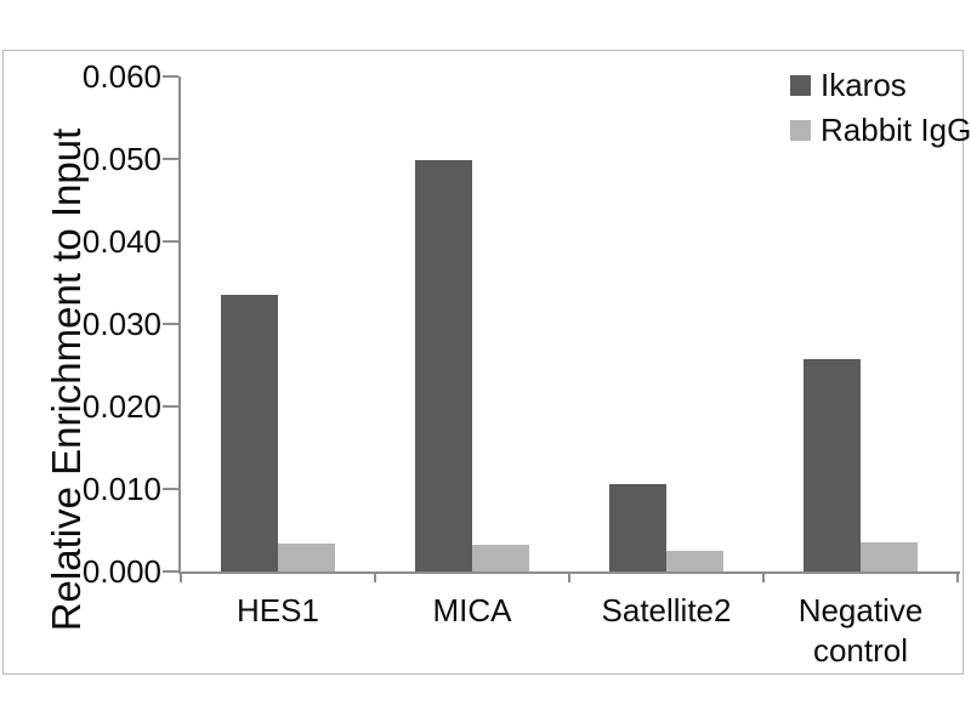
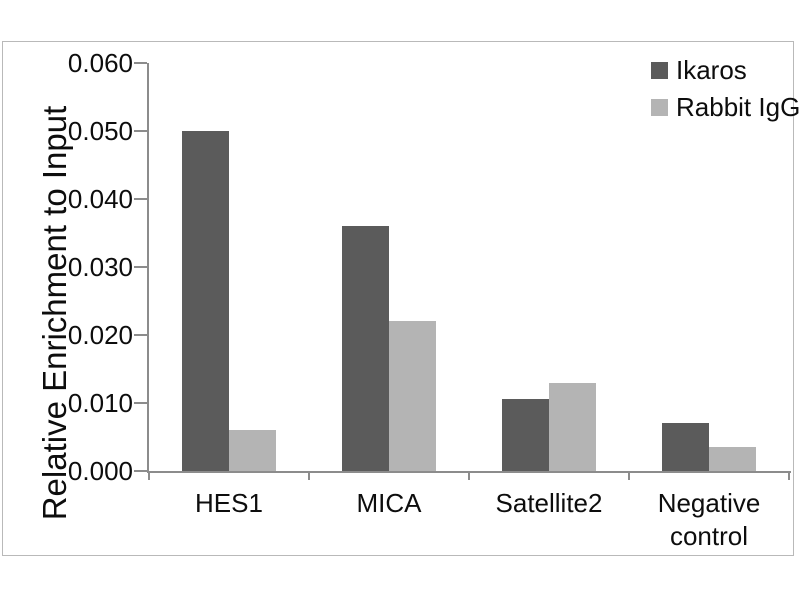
Ikaros/HES1: 0.034 -> 0.050
Rabbit IgG/HES1: 0.003 -> 0.006
Ikaros/MICA: 0.050 -> 0.036
Rabbit IgG/MICA: 0.003 -> 0.022
Rabbit IgG/Satellite2: 0.003 -> 0.013
Ikaros/Negative control: 0.026 -> 0.007
